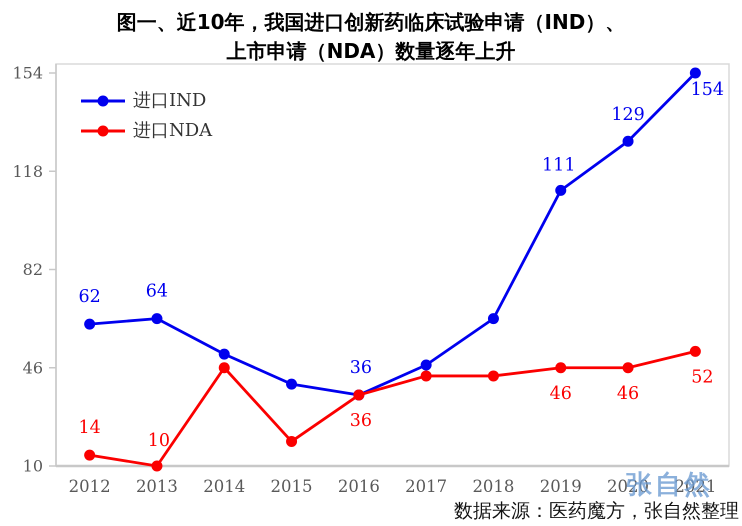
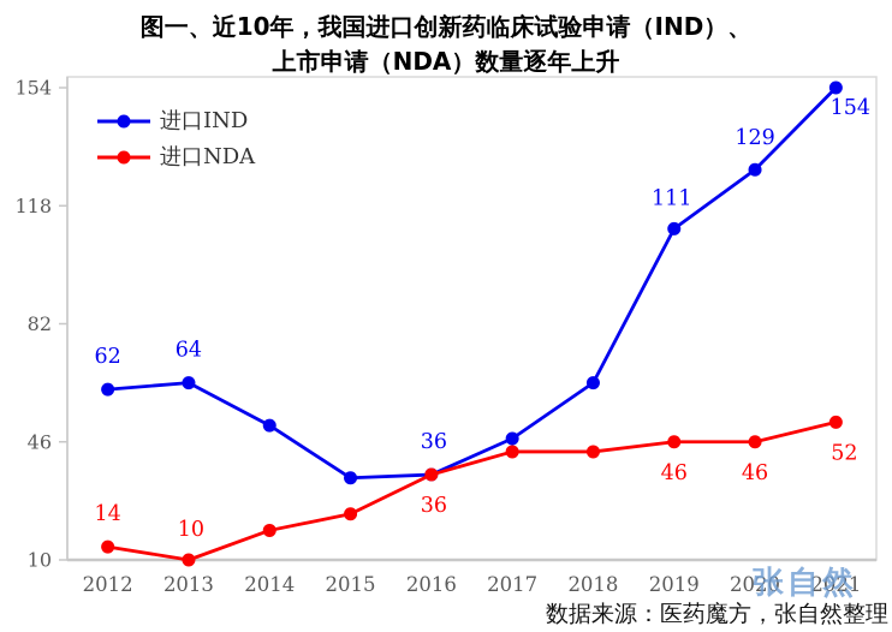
进口NDA/2014: 46 -> 19
进口IND/2015: 40 -> 35
进口NDA/2015: 19 -> 24
